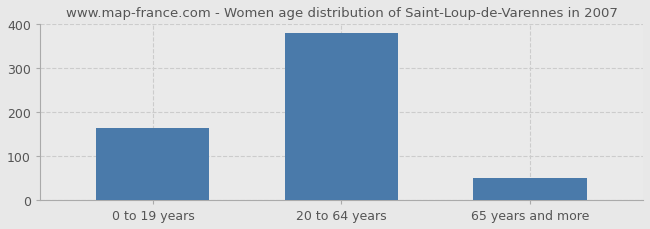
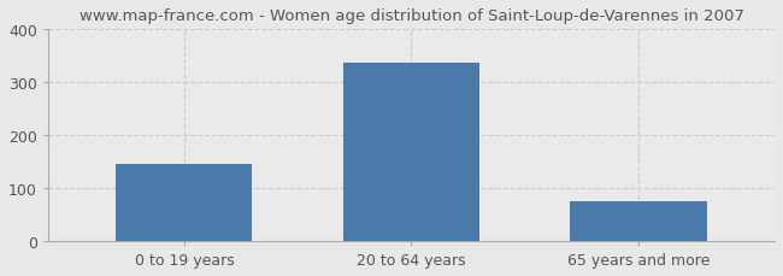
0 to 19 years: 165 -> 145
20 to 64 years: 380 -> 338
65 years and more: 50 -> 75
